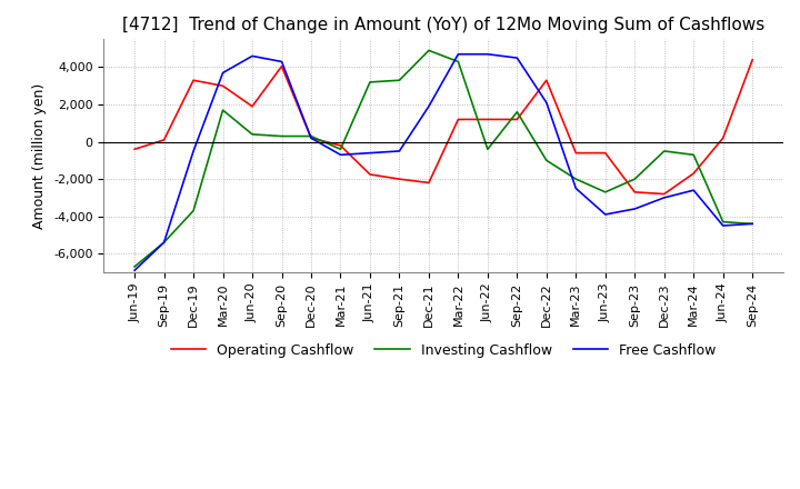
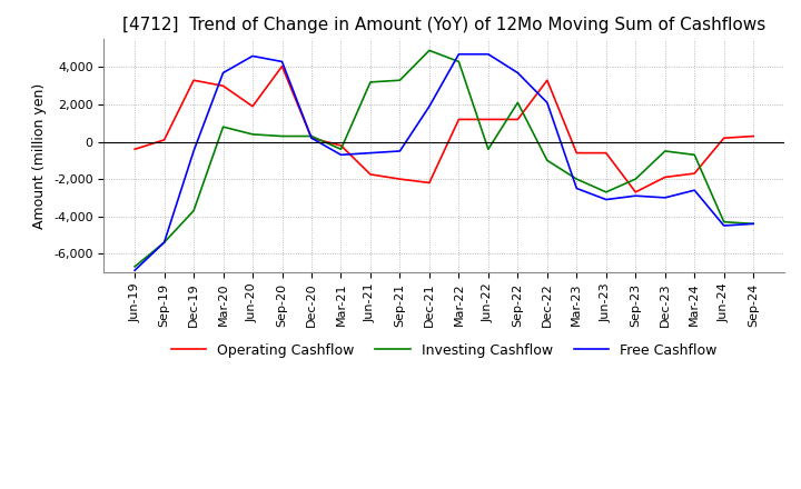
Investing Cashflow/Mar-20: 1,700 -> 800
Investing Cashflow/Sep-22: 1,600 -> 2,100
Free Cashflow/Sep-22: 4,500 -> 3,700
Free Cashflow/Jun-23: -3,900 -> -3,100
Free Cashflow/Sep-23: -3,600 -> -2,900
Operating Cashflow/Dec-23: -2,800 -> -1,900
Operating Cashflow/Sep-24: 4,400 -> 300
